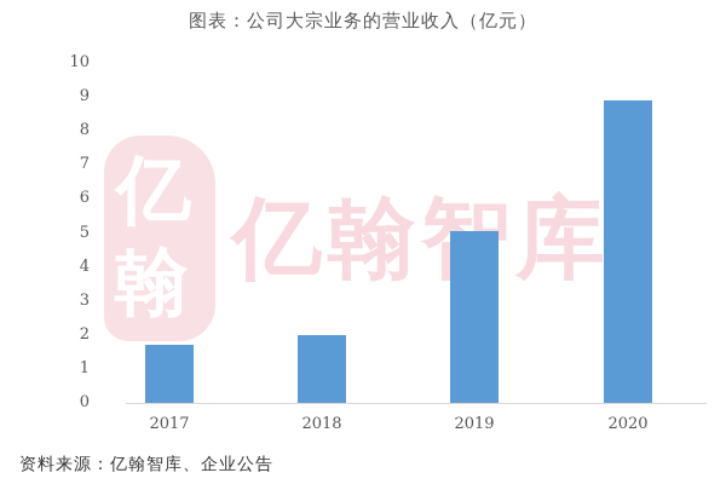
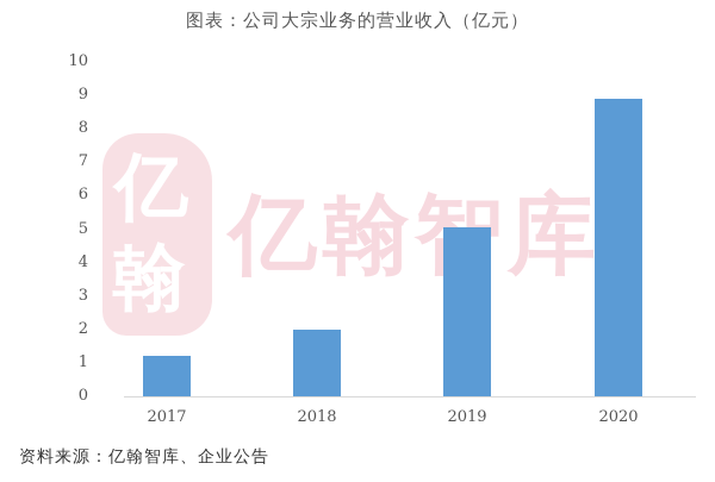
2017: 1.7 -> 1.2
